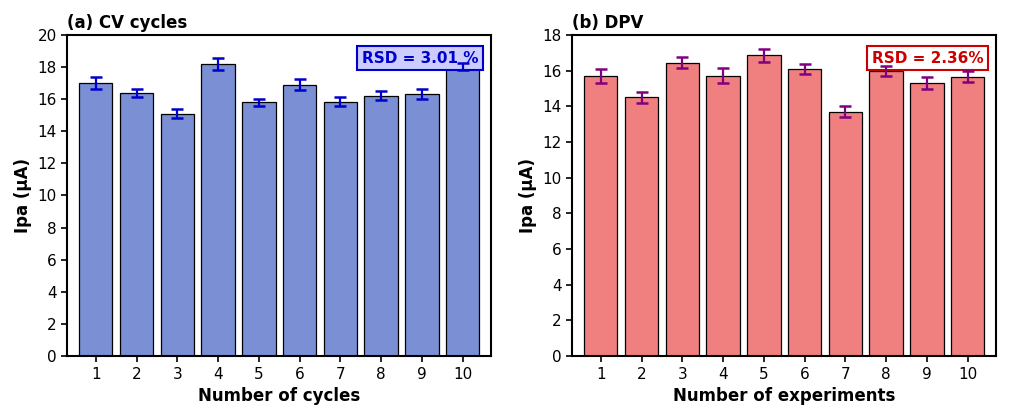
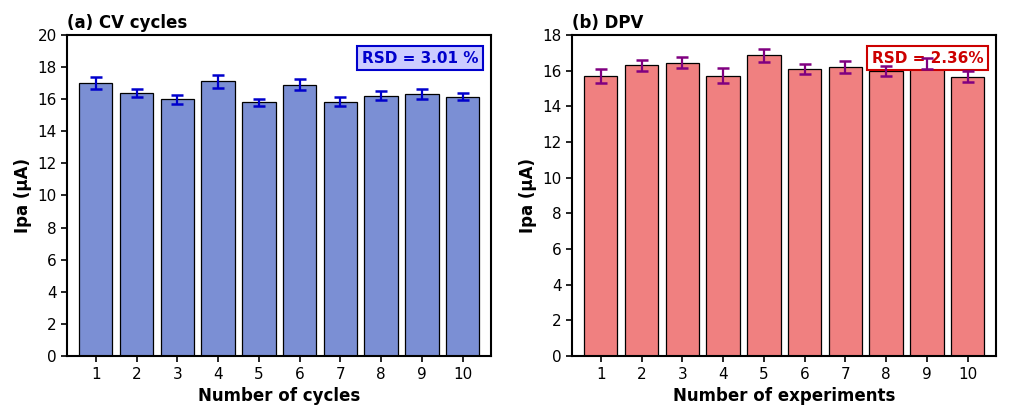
(a) CV cycles/3: 15.1 -> 16.0
(a) CV cycles/4: 18.2 -> 17.1
(a) CV cycles/10: 18.0 -> 16.1
(b) DPV/2: 14.5 -> 16.3
(b) DPV/7: 13.7 -> 16.2
(b) DPV/9: 15.3 -> 16.4
